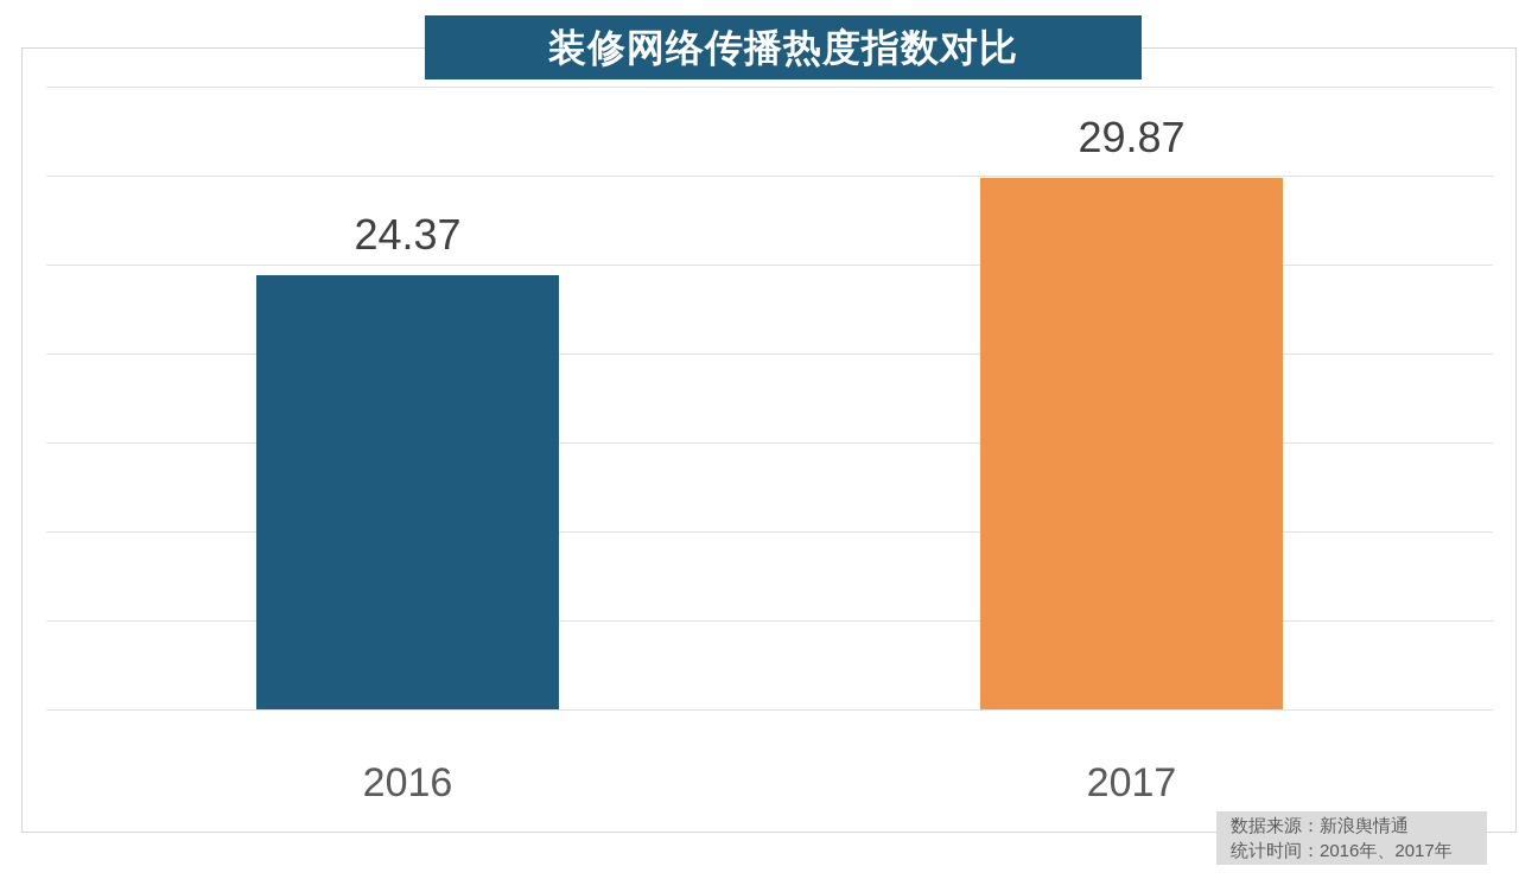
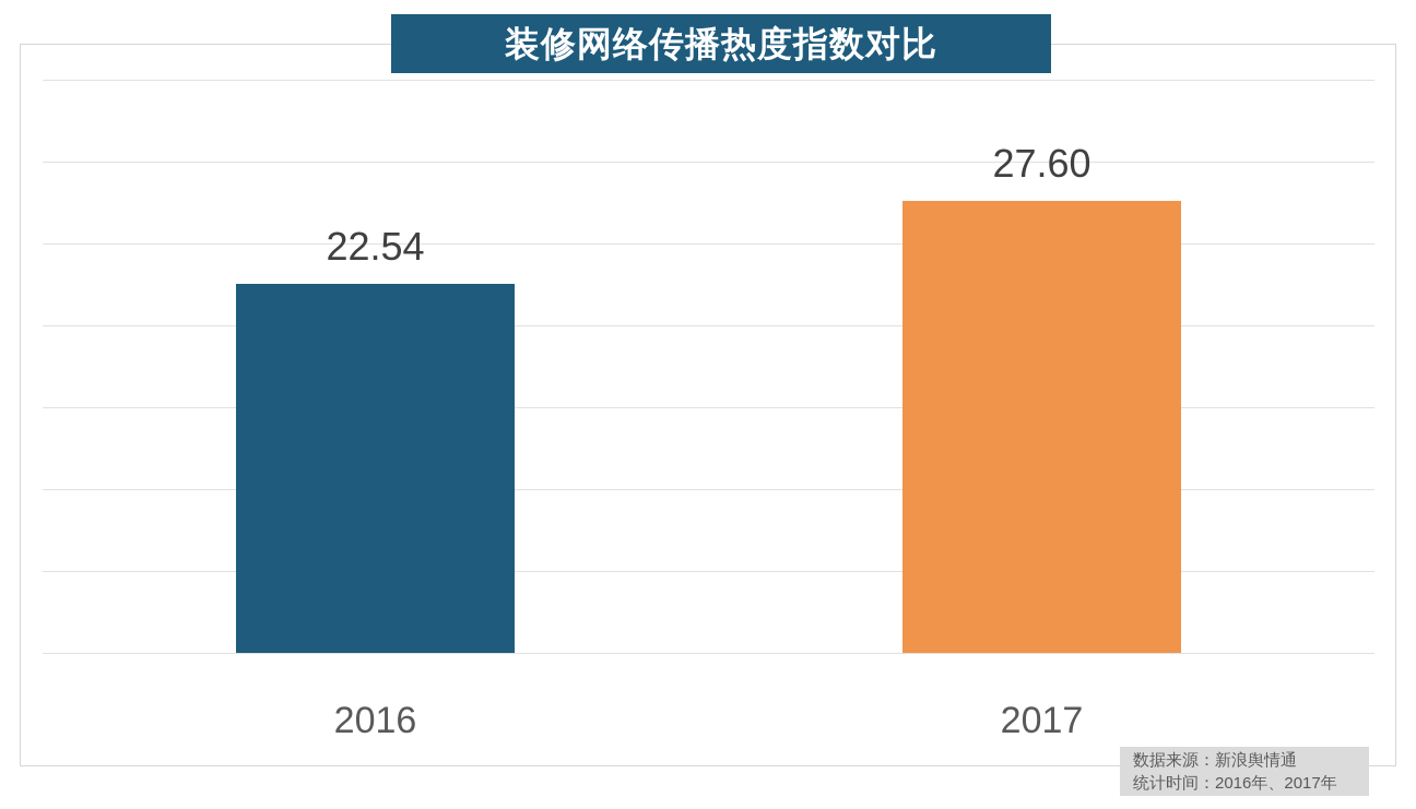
2016: 24.37 -> 22.54
2017: 29.87 -> 27.60
